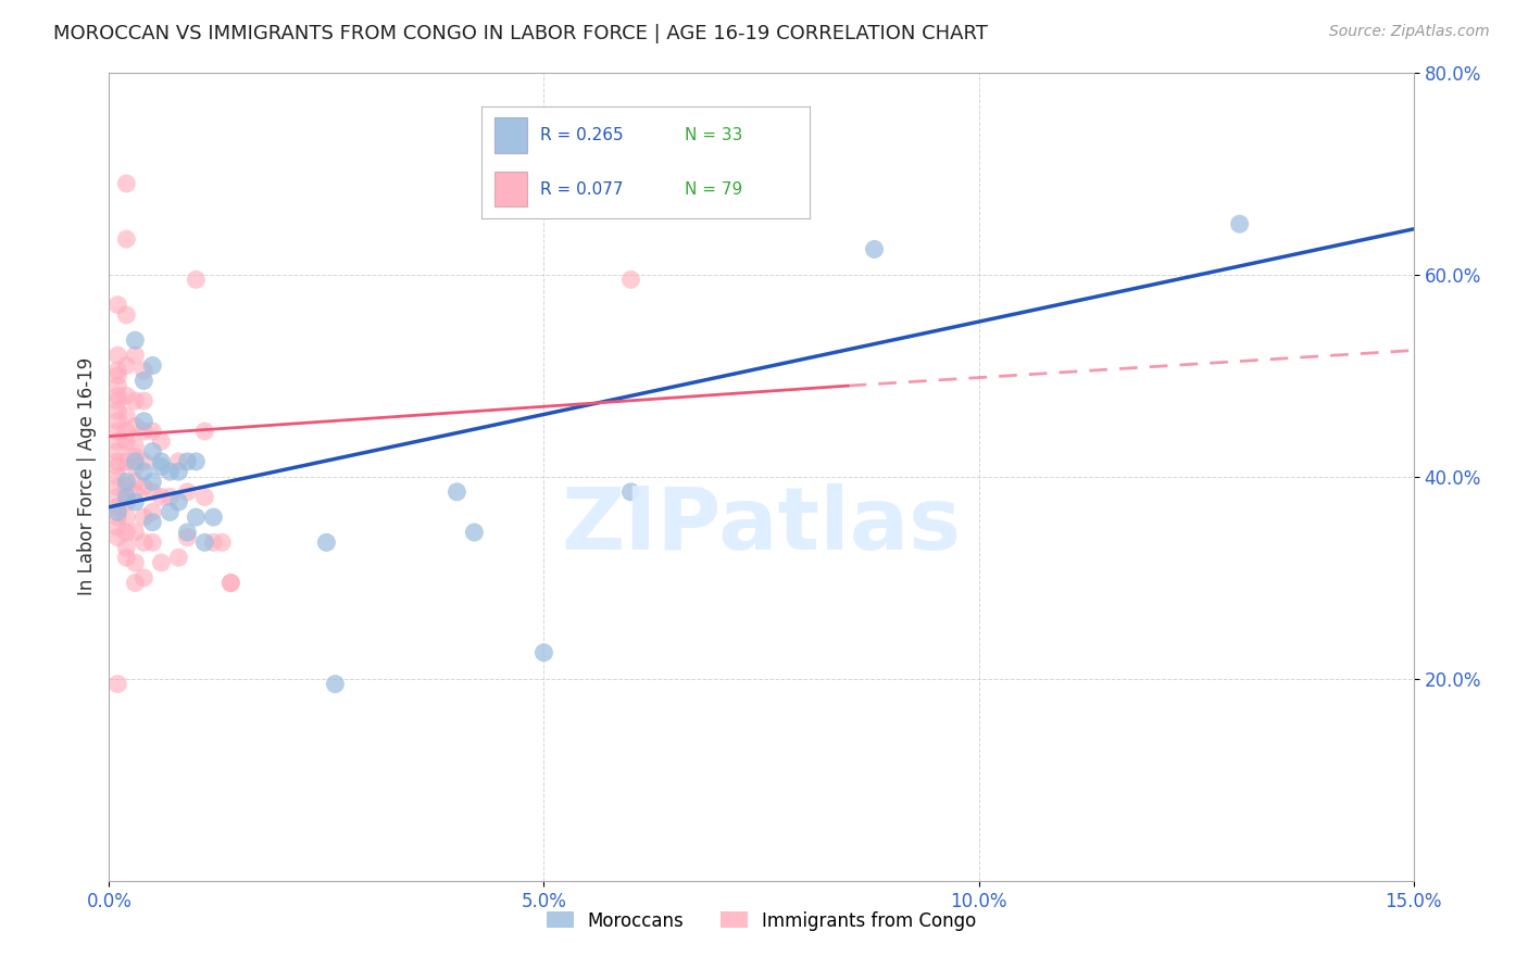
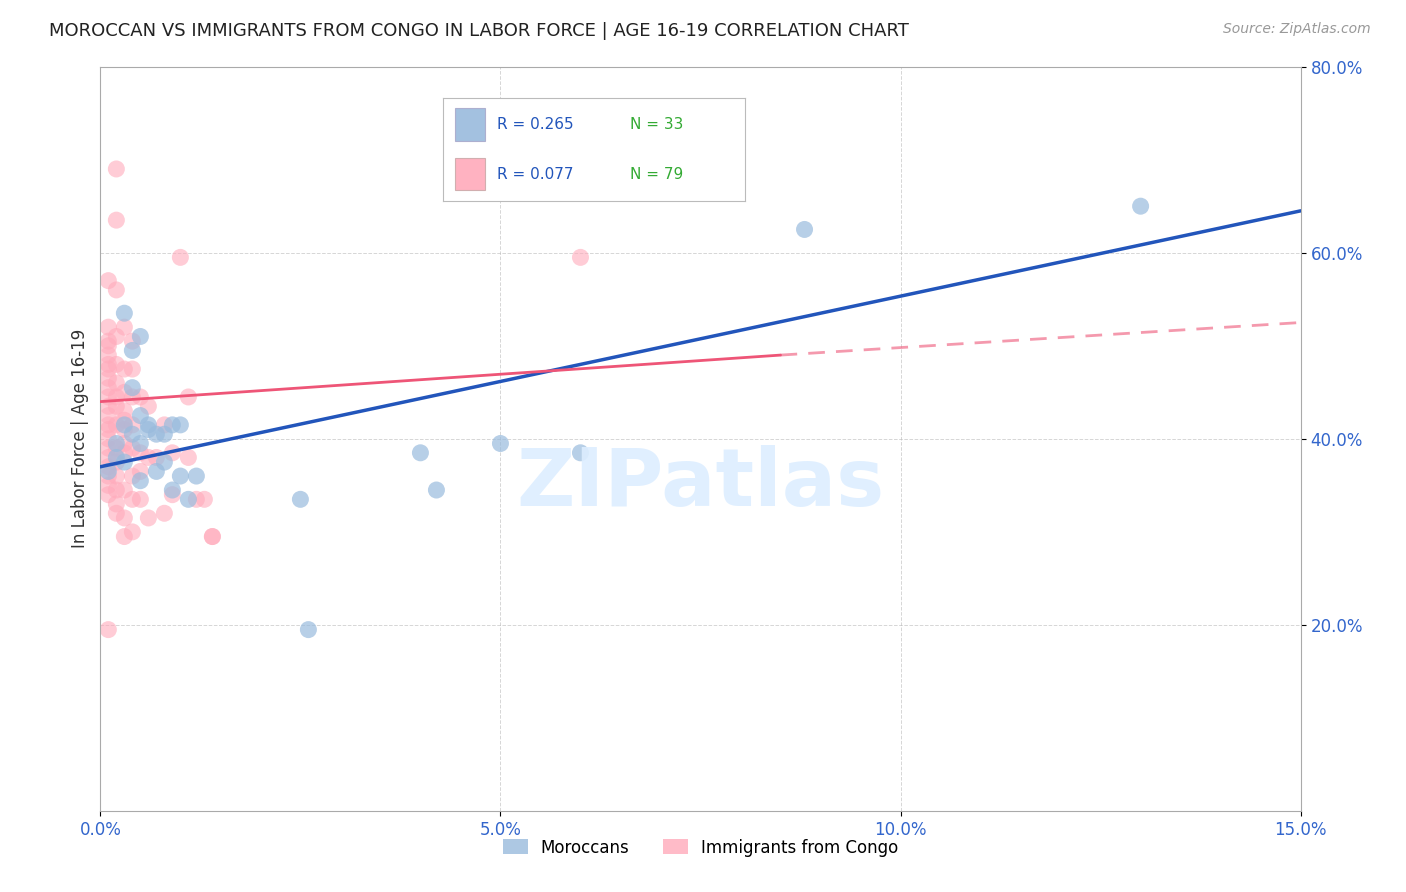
Moroccans/5.0%: 22.6% -> 39.5%
